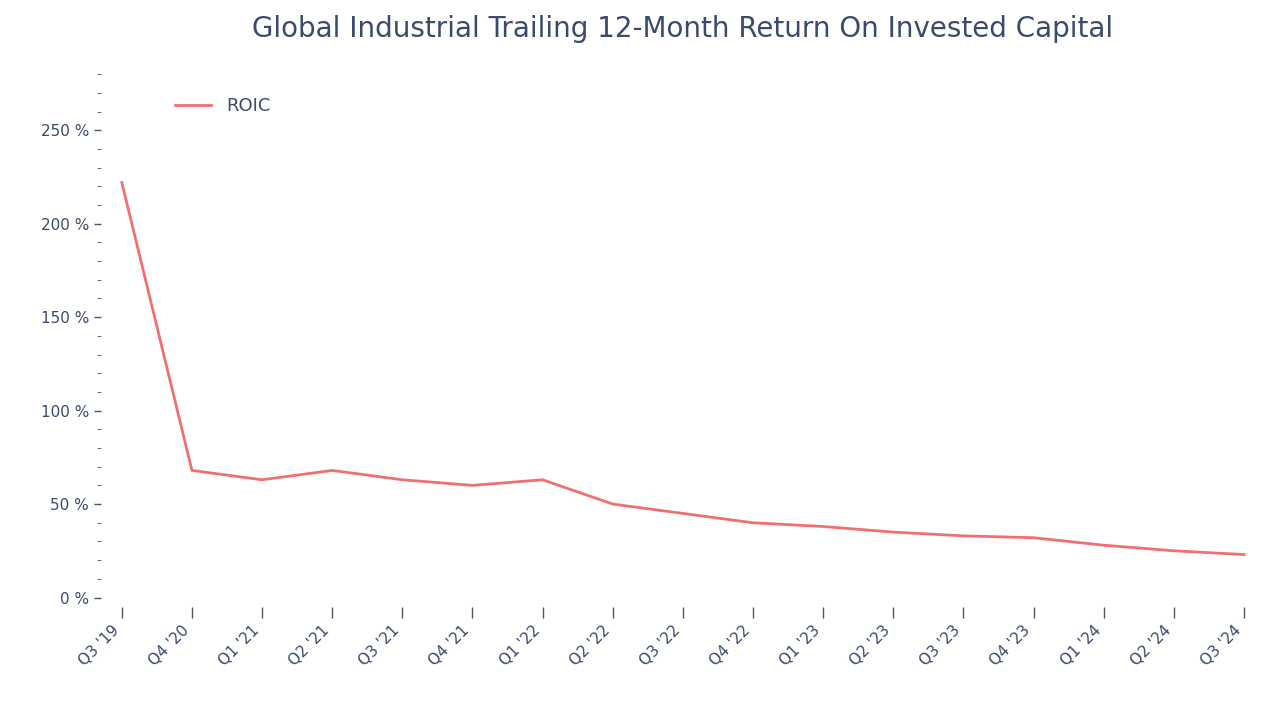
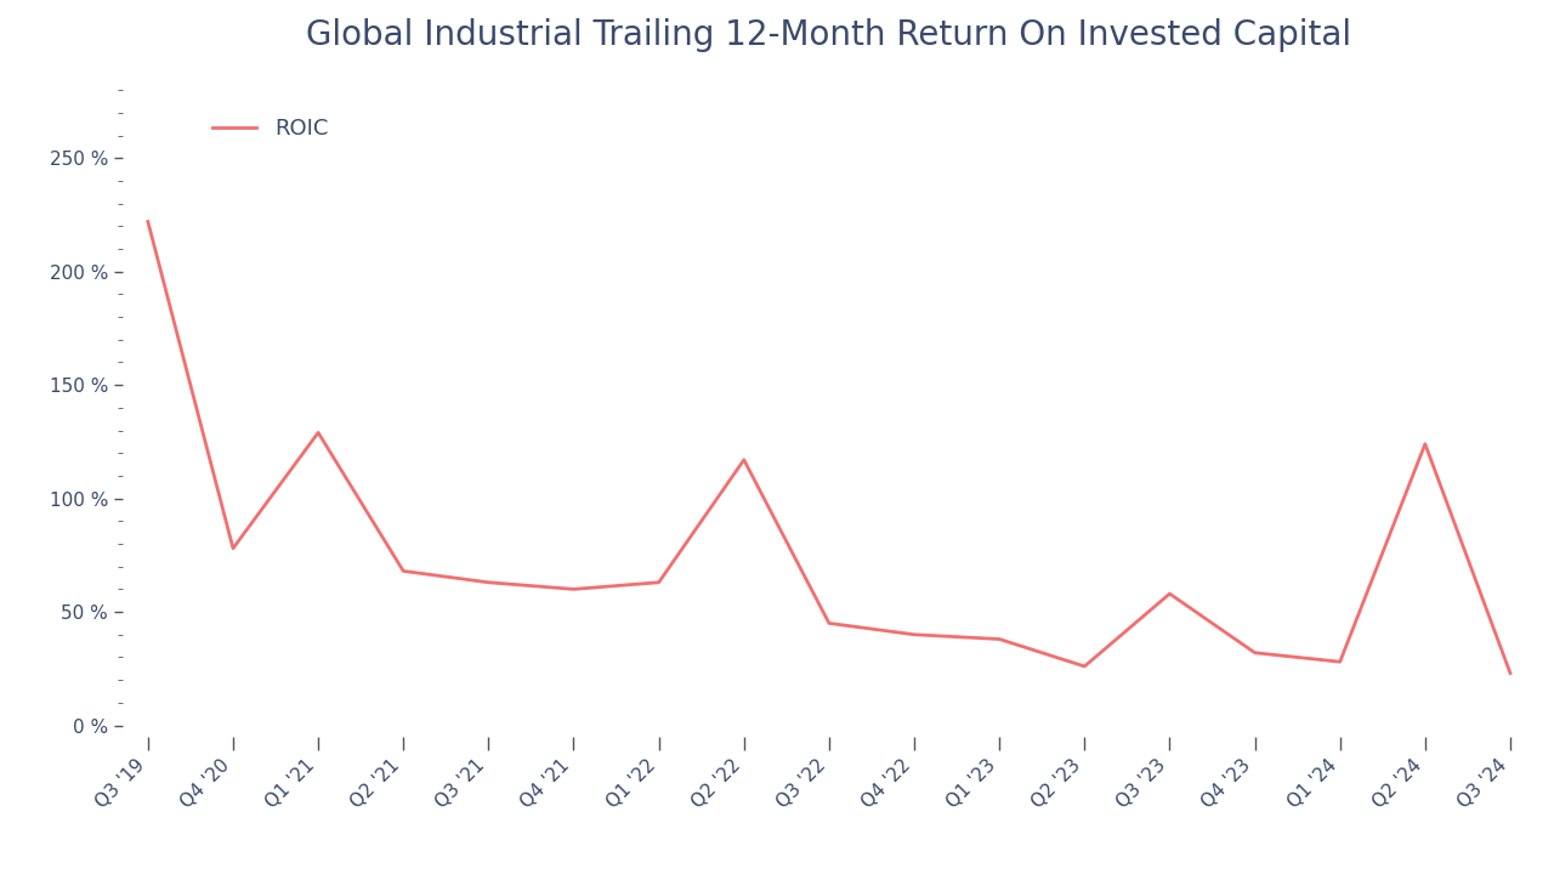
Q4 '20: 68 % -> 78 %
Q1 '21: 63 % -> 129 %
Q2 '22: 50 % -> 117 %
Q2 '23: 35 % -> 26 %
Q3 '23: 33 % -> 58 %
Q2 '24: 25 % -> 124 %
